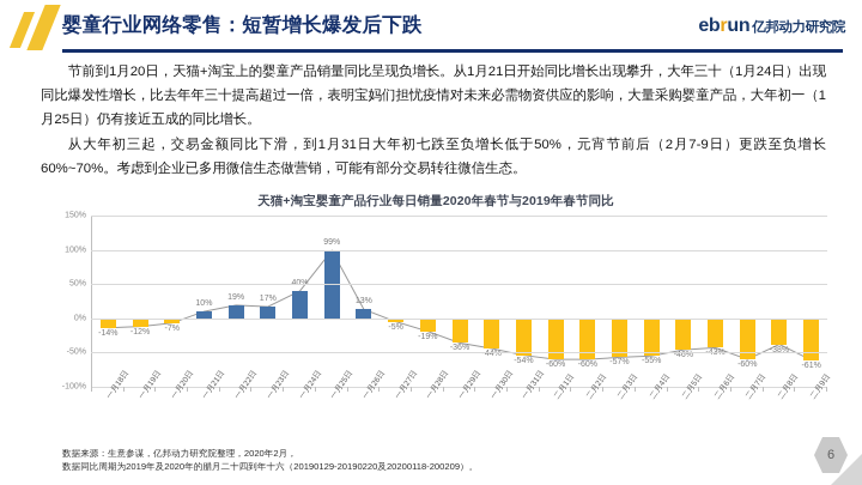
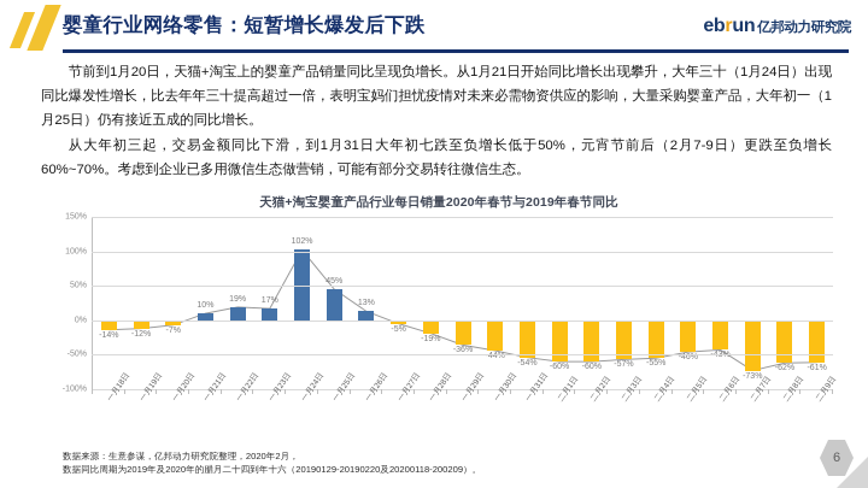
一月24日: 40% -> 102%
一月25日: 99% -> 45%
二月7日: -60% -> -73%
二月8日: -38% -> -62%
